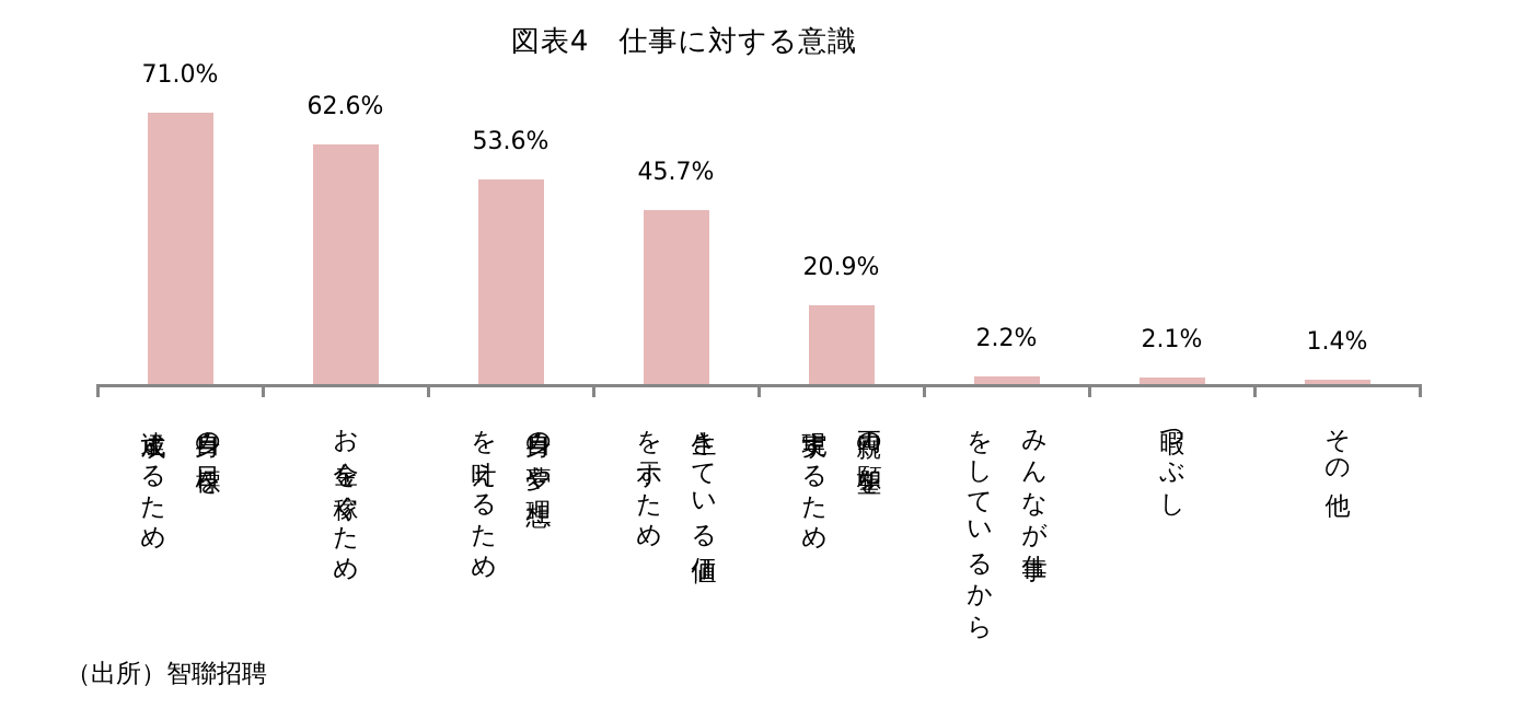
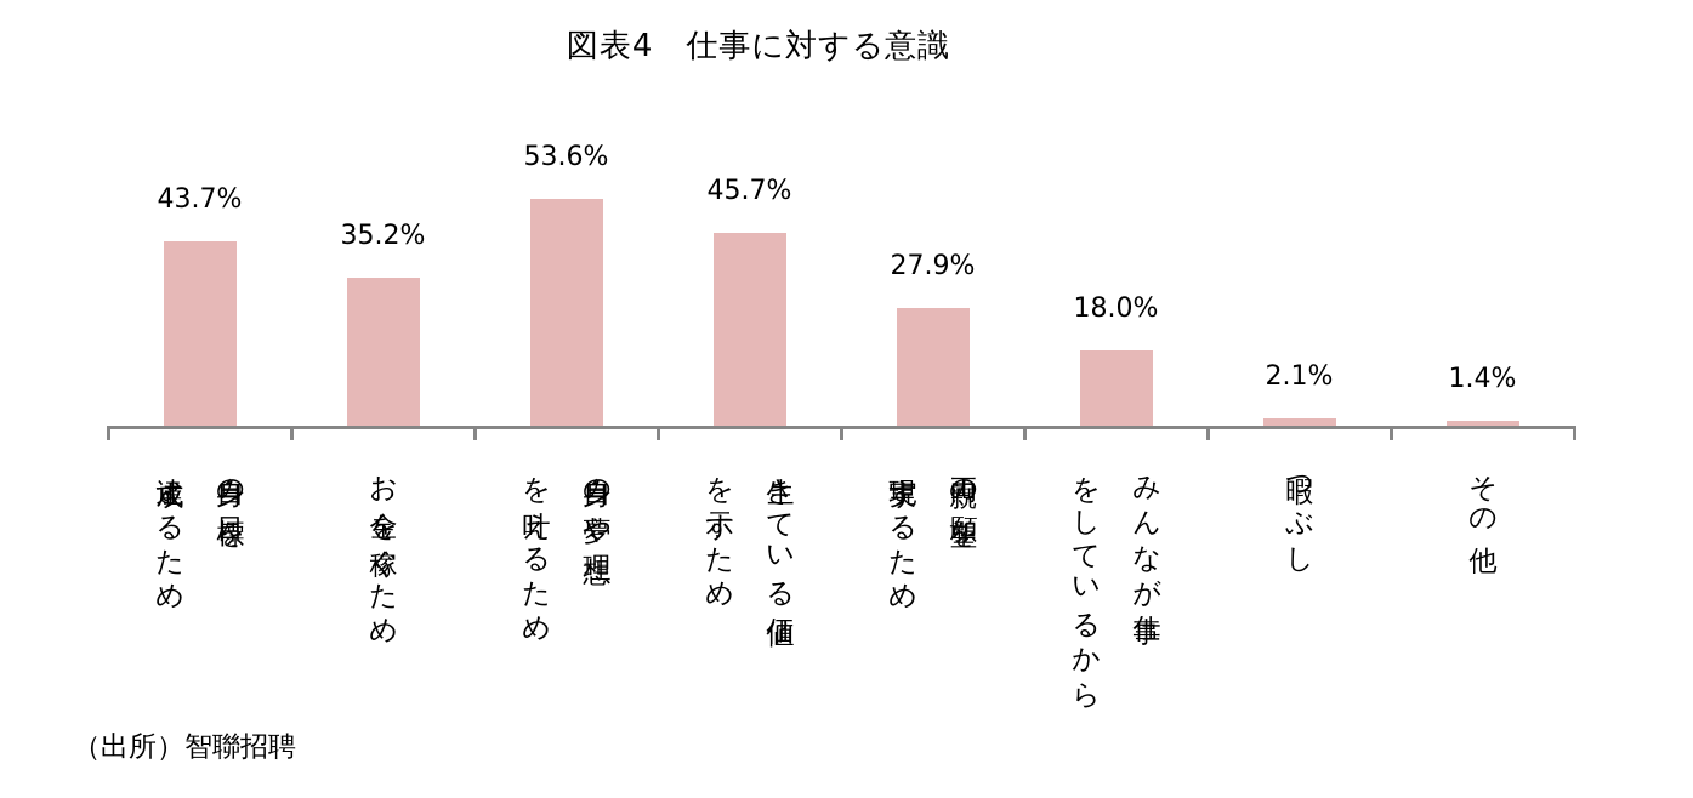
自身の目標を達成するため: 71.0% -> 43.7%
お金を稼ぐため: 62.6% -> 35.2%
両親の願望を実現するため: 20.9% -> 27.9%
みんなが仕事をしているから: 2.2% -> 18.0%
